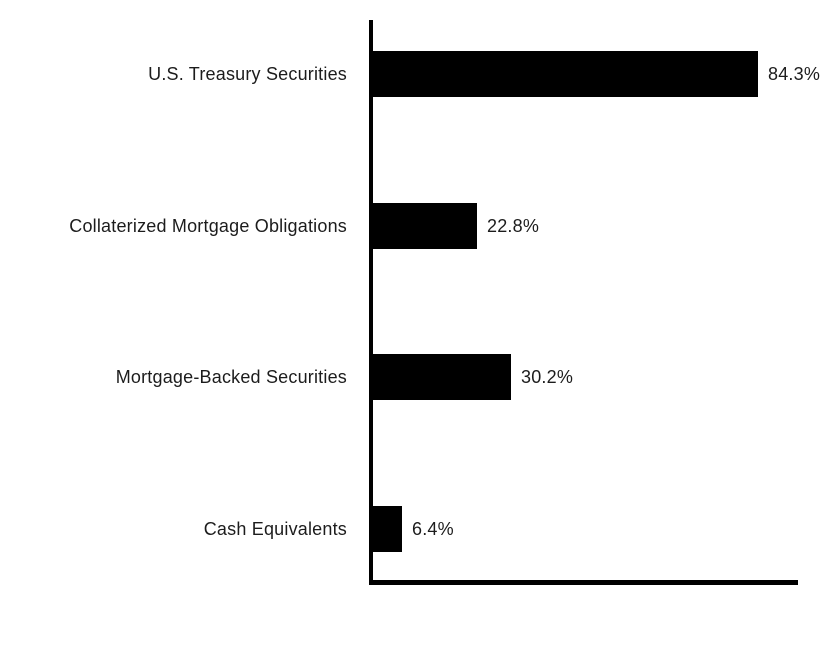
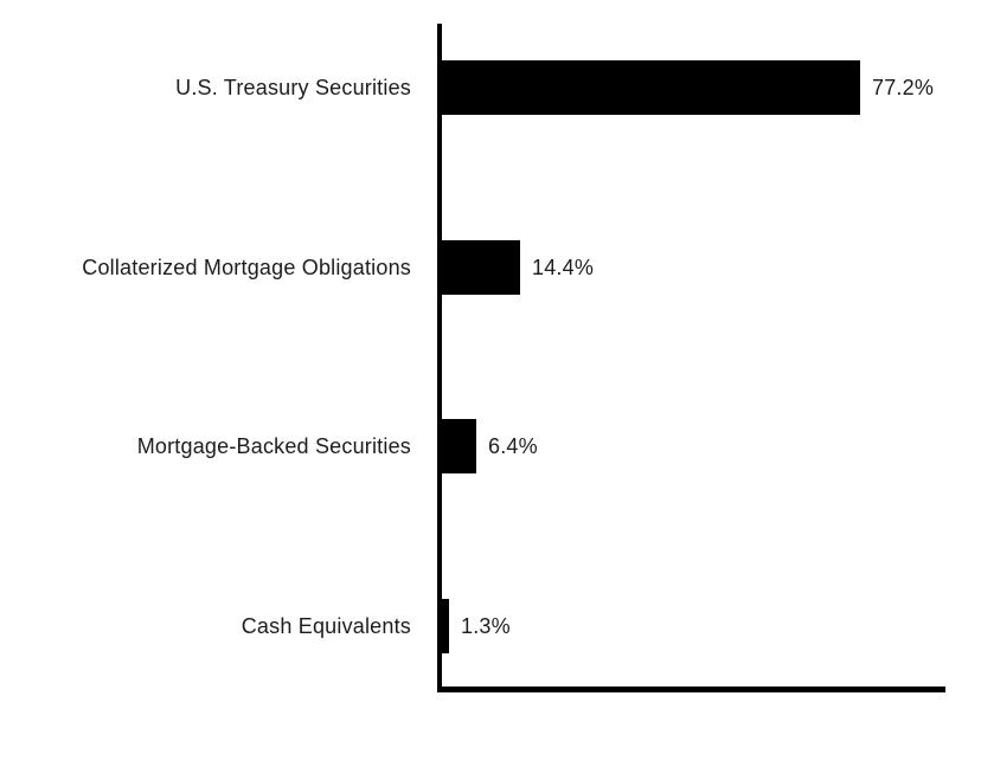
U.S. Treasury Securities: 84.3% -> 77.2%
Collaterized Mortgage Obligations: 22.8% -> 14.4%
Mortgage-Backed Securities: 30.2% -> 6.4%
Cash Equivalents: 6.4% -> 1.3%
